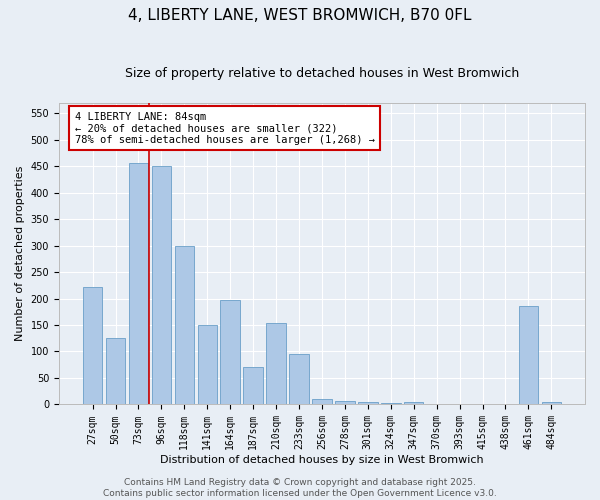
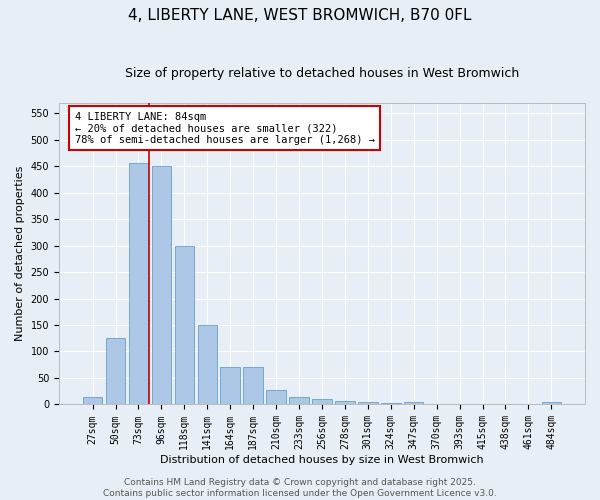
27sqm: 222 -> 15
164sqm: 198 -> 70
210sqm: 154 -> 28
233sqm: 96 -> 15
461sqm: 186 -> 1
